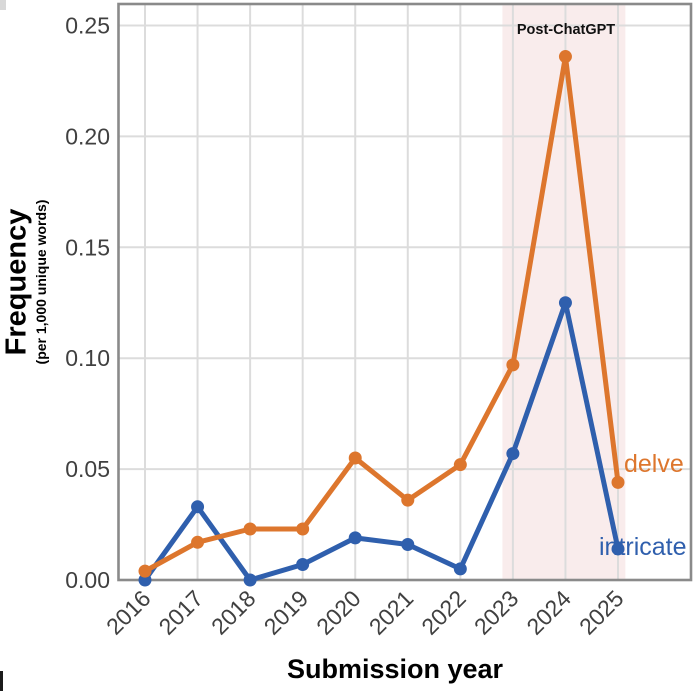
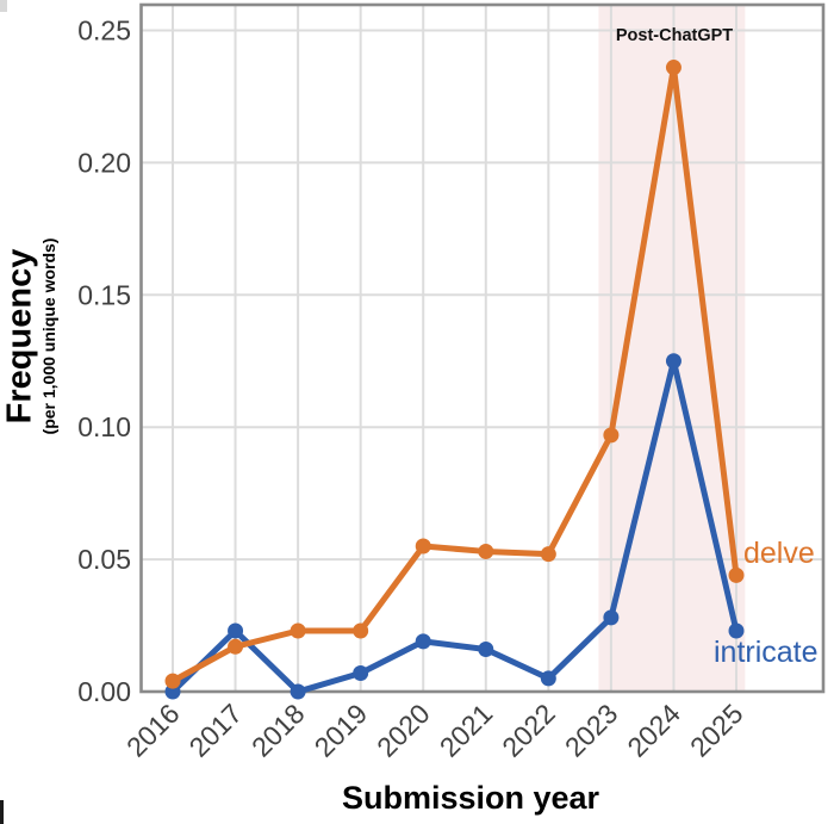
intricate/2017: 0.033 -> 0.023
delve/2021: 0.036 -> 0.053
intricate/2023: 0.057 -> 0.028
intricate/2025: 0.014 -> 0.023
